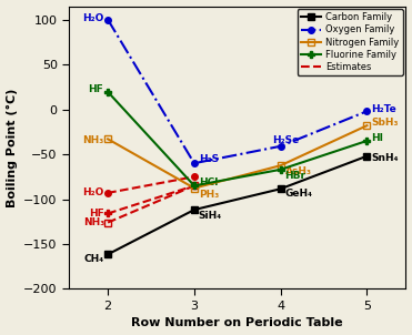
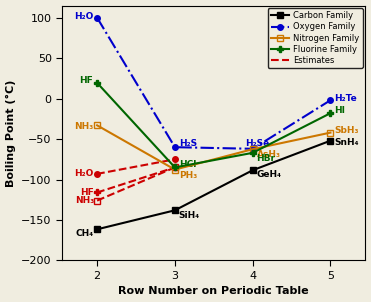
Carbon Family/3: -112 -> -138
Oxygen Family/4: -41 -> -62
Nitrogen Family/5: -18 -> -42
Fluorine Family/5: -35 -> -18
